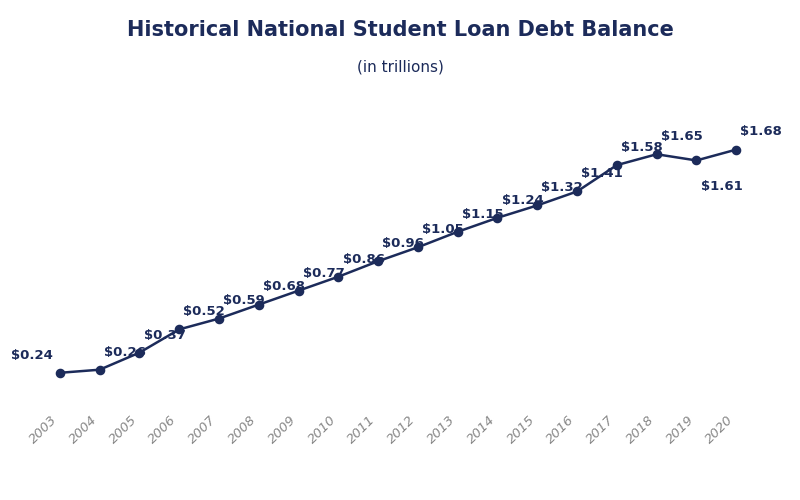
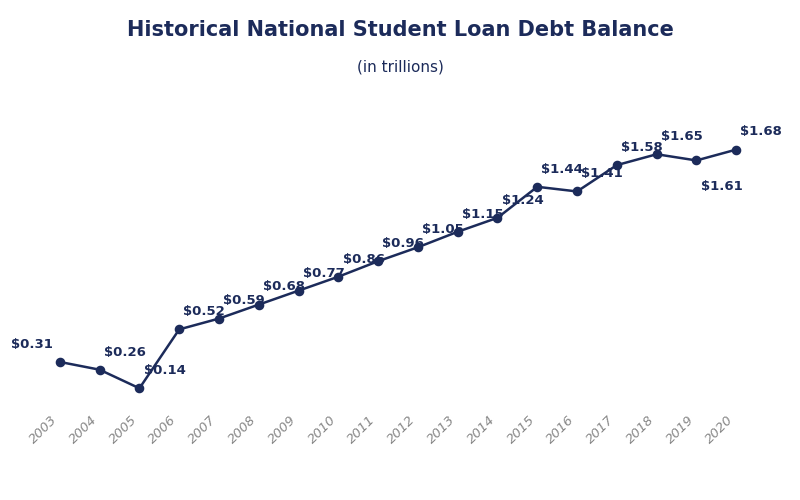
2003: $0.24 -> $0.31
2005: $0.37 -> $0.14
2015: $1.32 -> $1.44
